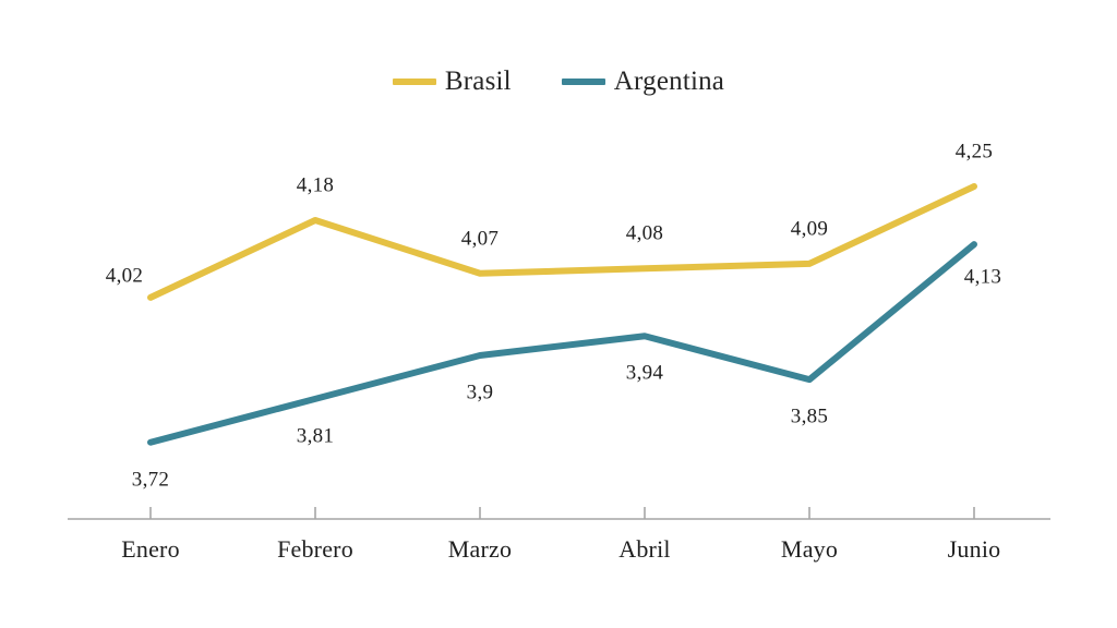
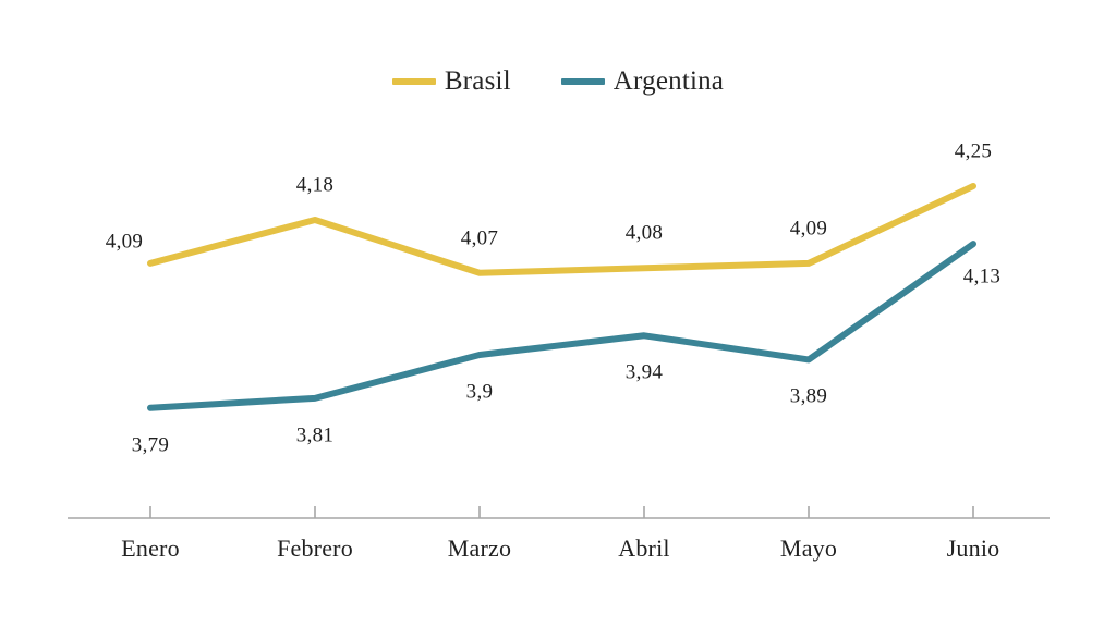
Brasil/Enero: 4,02 -> 4,09
Argentina/Enero: 3,72 -> 3,79
Argentina/Mayo: 3,85 -> 3,89
